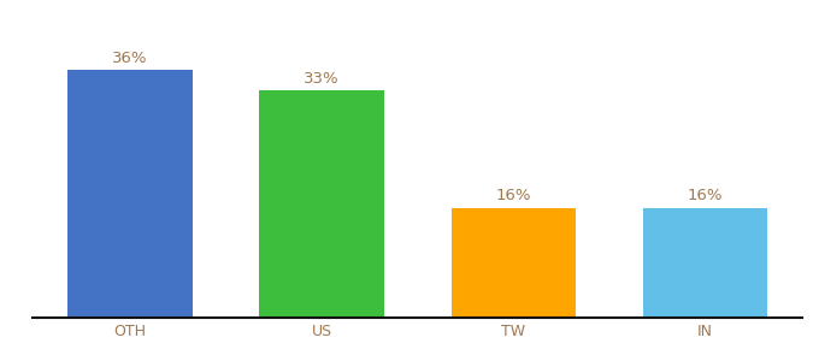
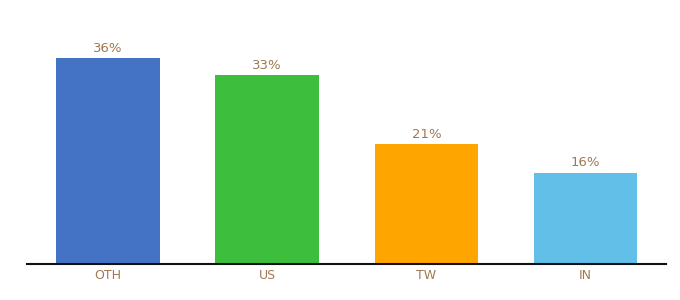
TW: 16% -> 21%
